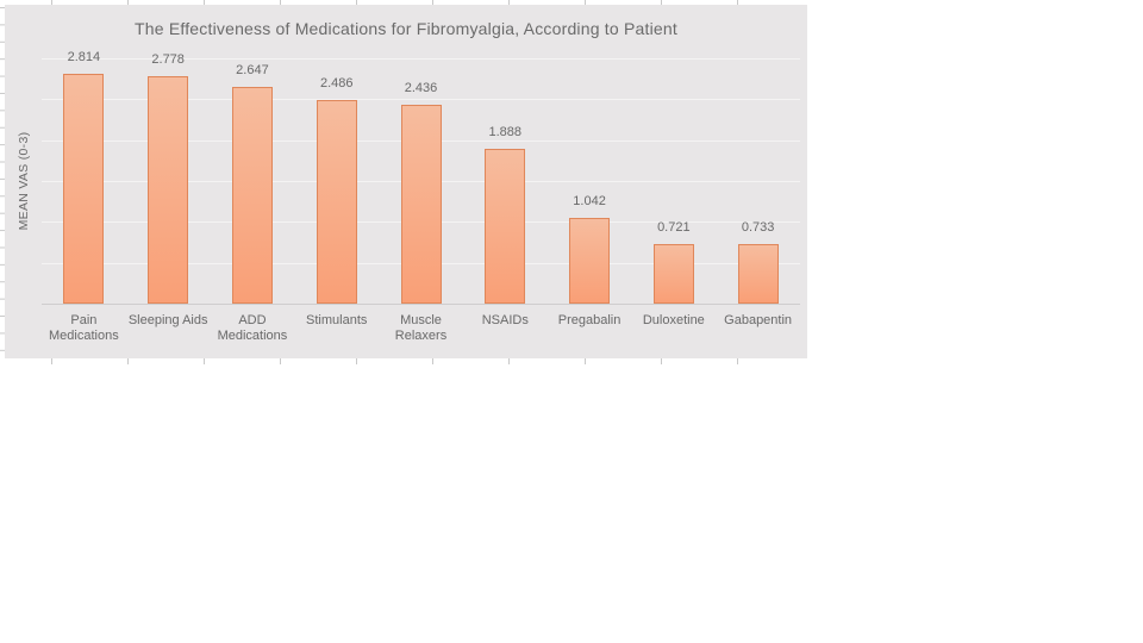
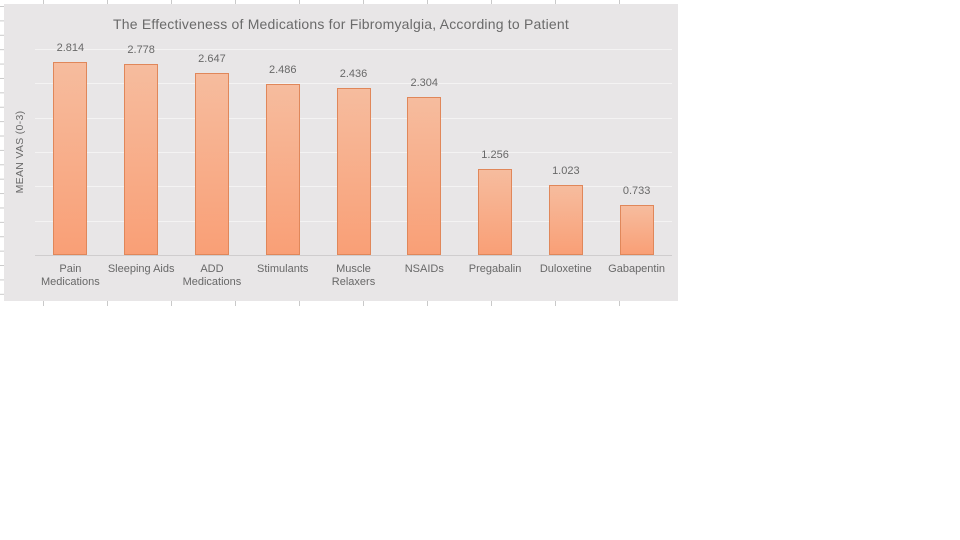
NSAIDs: 1.888 -> 2.304
Pregabalin: 1.042 -> 1.256
Duloxetine: 0.721 -> 1.023
